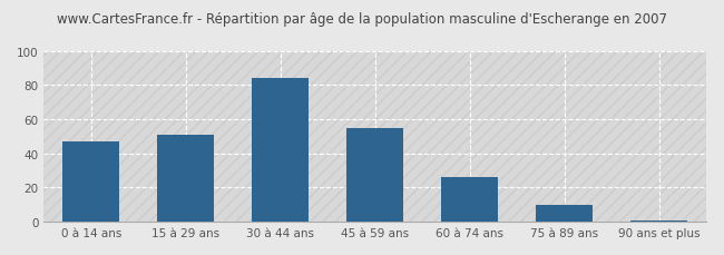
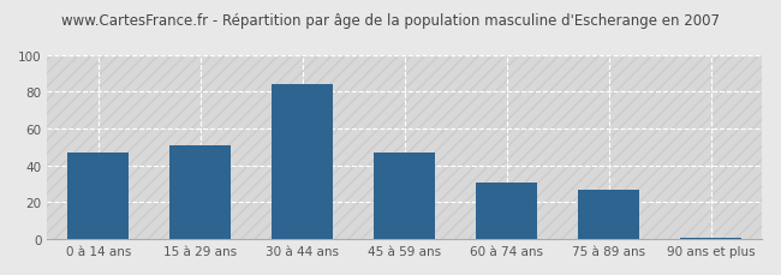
45 à 59 ans: 55 -> 47
60 à 74 ans: 26 -> 31
75 à 89 ans: 10 -> 27
